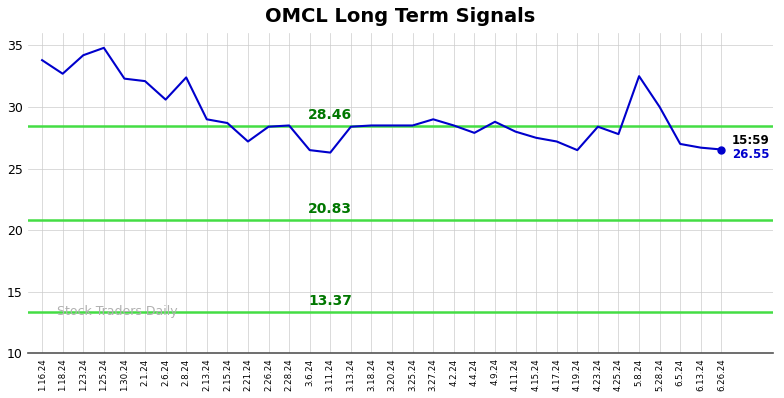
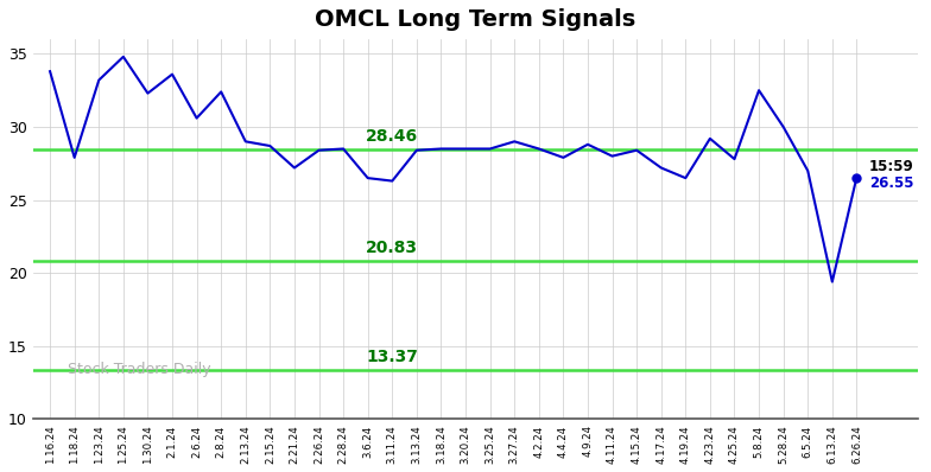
1.18.24: 32.7 -> 27.9
1.23.24: 34.2 -> 33.2
2.1.24: 32.1 -> 33.6
4.15.24: 27.5 -> 28.4
4.23.24: 28.4 -> 29.2
6.13.24: 26.7 -> 19.4
